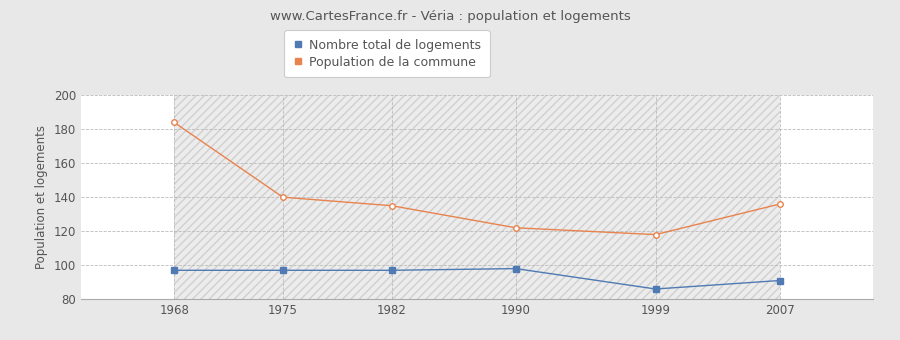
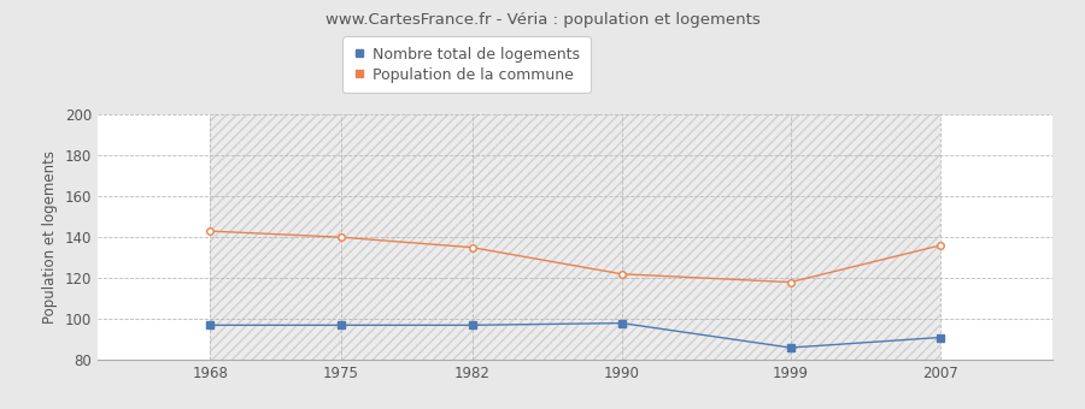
Population de la commune/1968: 184 -> 143
